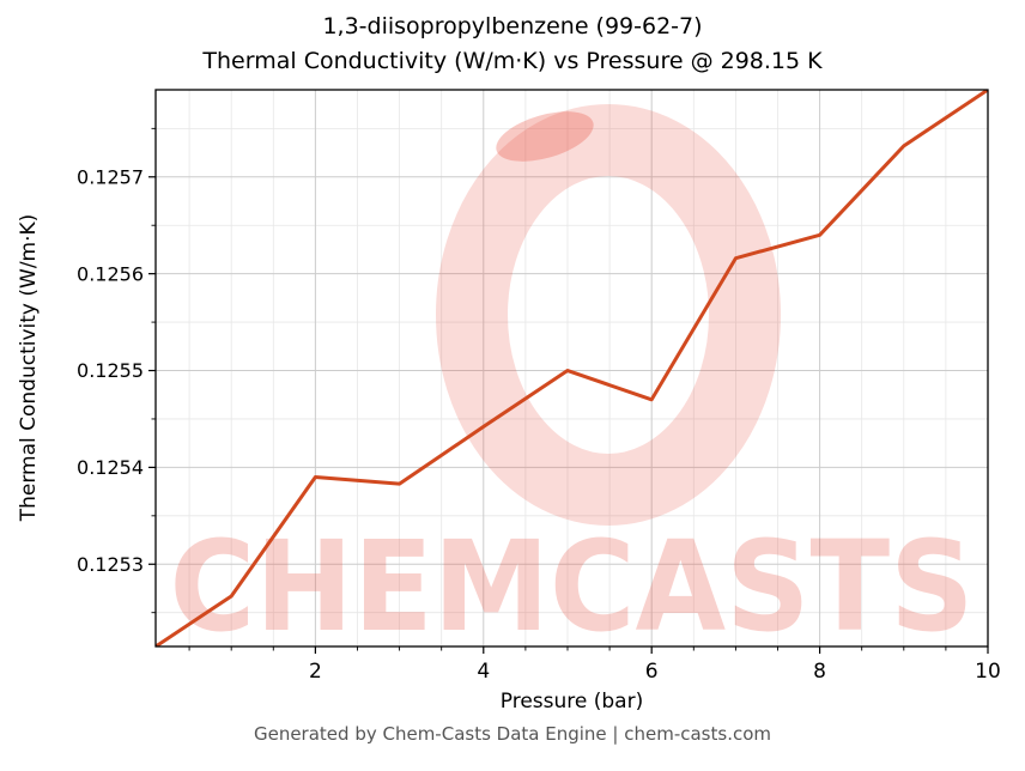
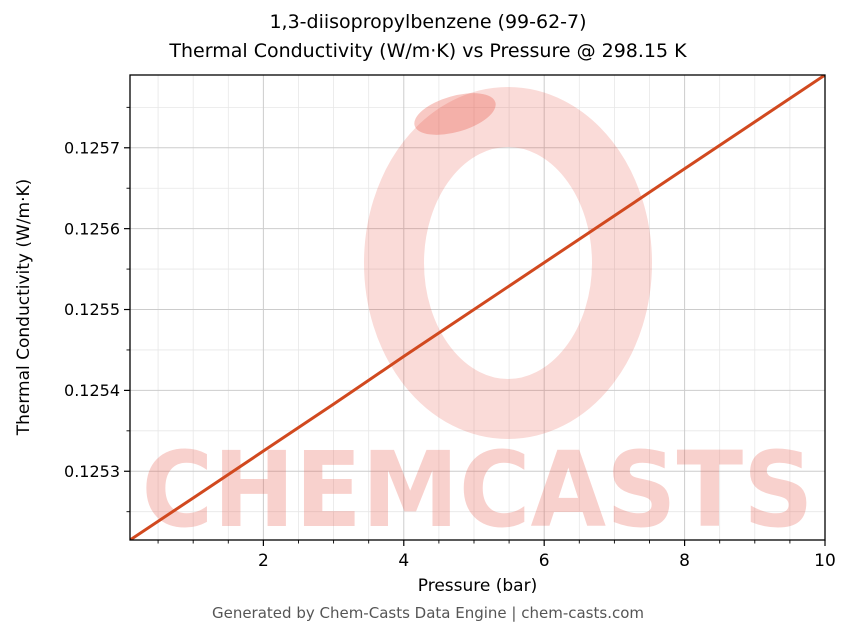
2: 0.12539 -> 0.12532
6: 0.12547 -> 0.12556
8: 0.12564 -> 0.12567
